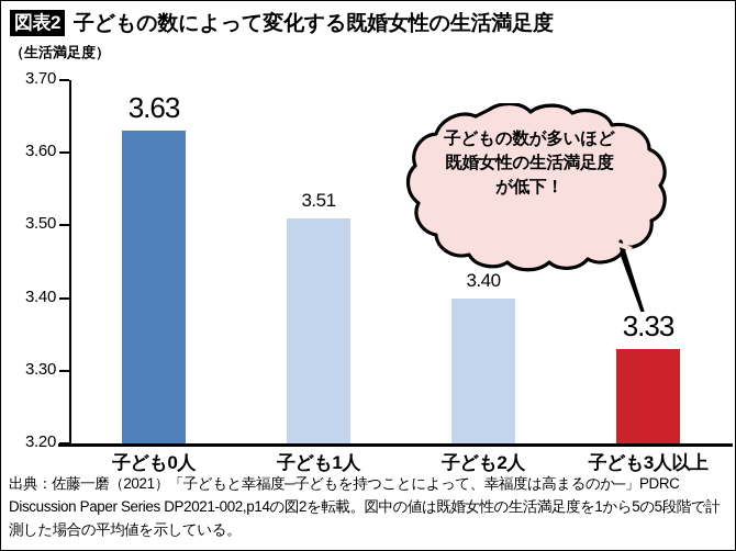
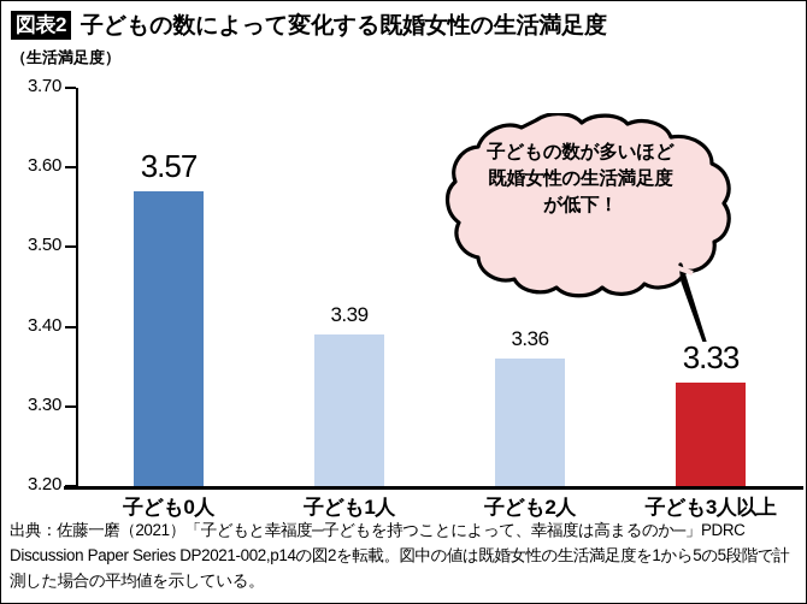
子ども0人: 3.63 -> 3.57
子ども1人: 3.51 -> 3.39
子ども2人: 3.40 -> 3.36
